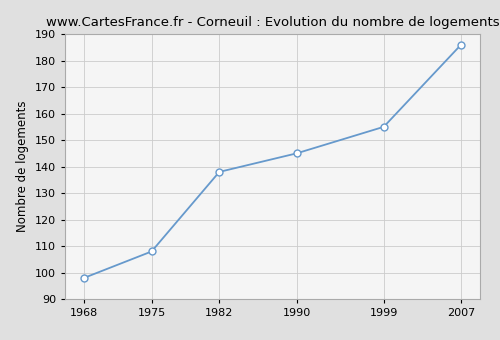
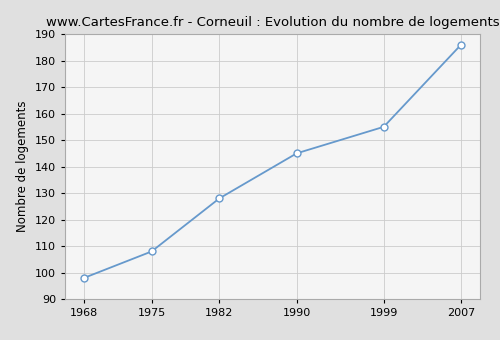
1982: 138 -> 128
